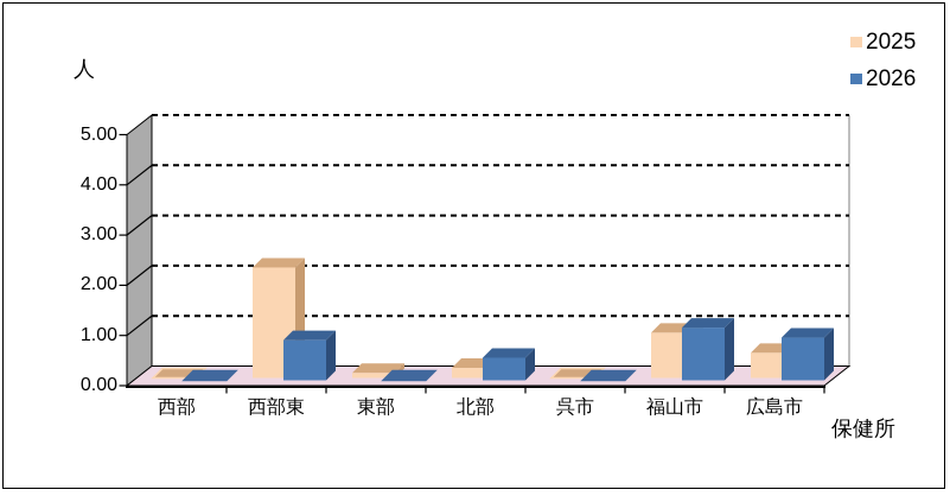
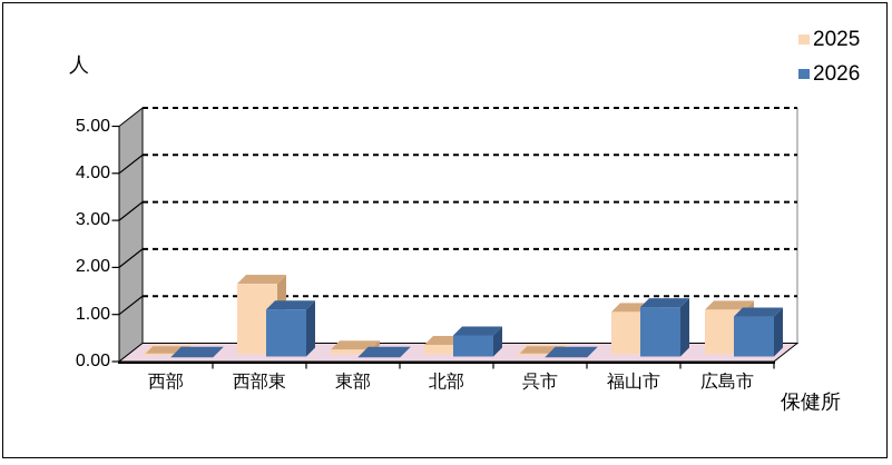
2025/西部東: 2.2 -> 1.5
2026/西部東: 0.8 -> 1.0
2025/広島市: 0.5 -> 0.9
